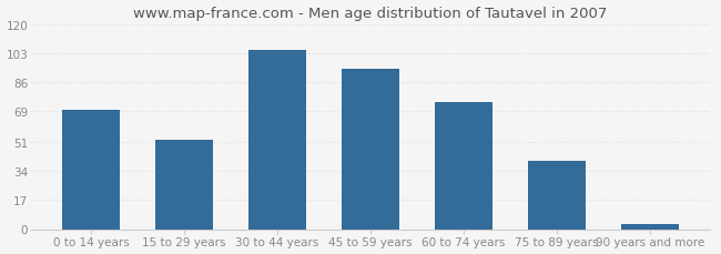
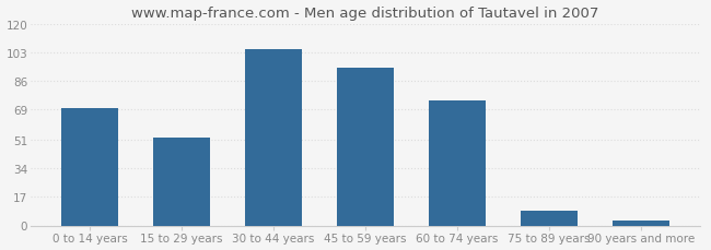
75 to 89 years: 40 -> 9
